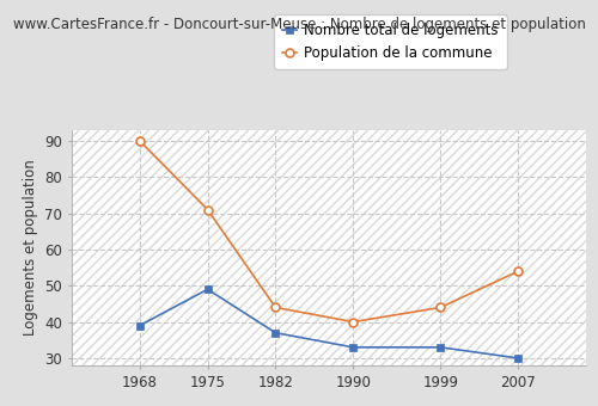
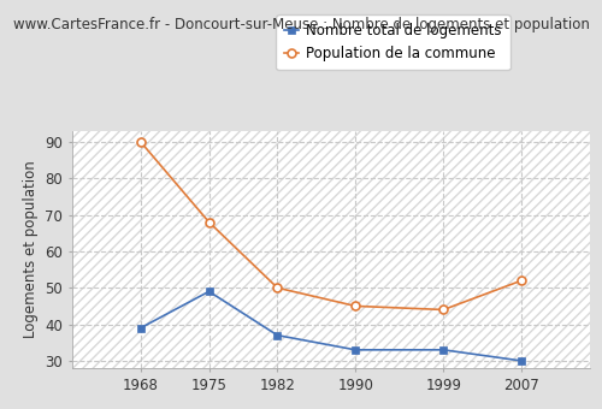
Population de la commune/1975: 71 -> 68
Population de la commune/1982: 44 -> 50
Population de la commune/1990: 40 -> 45
Population de la commune/2007: 54 -> 52
